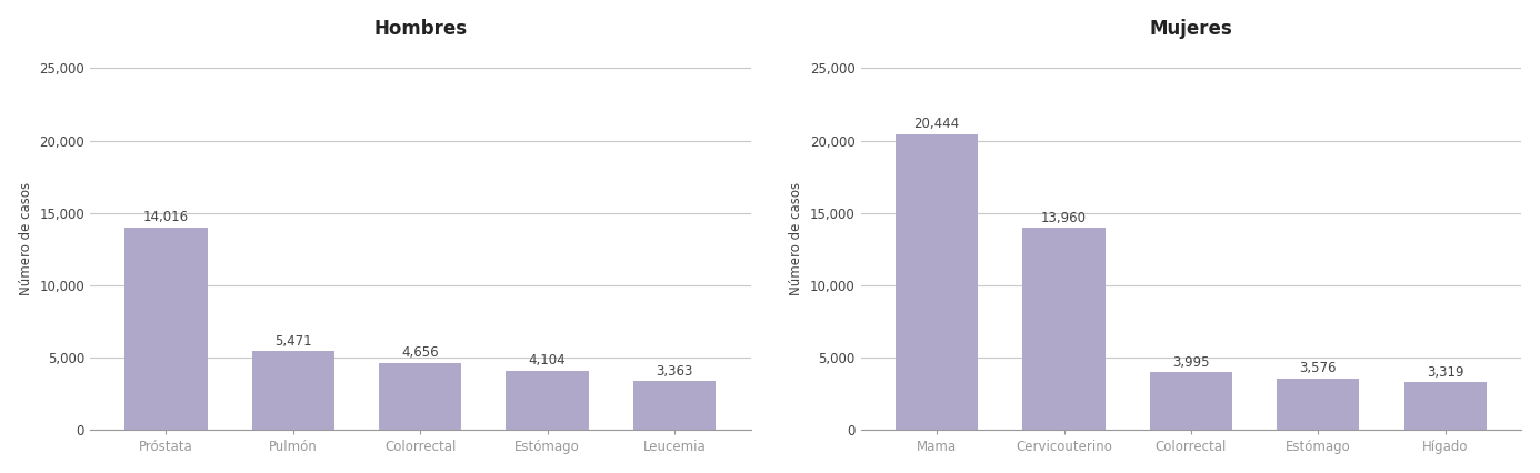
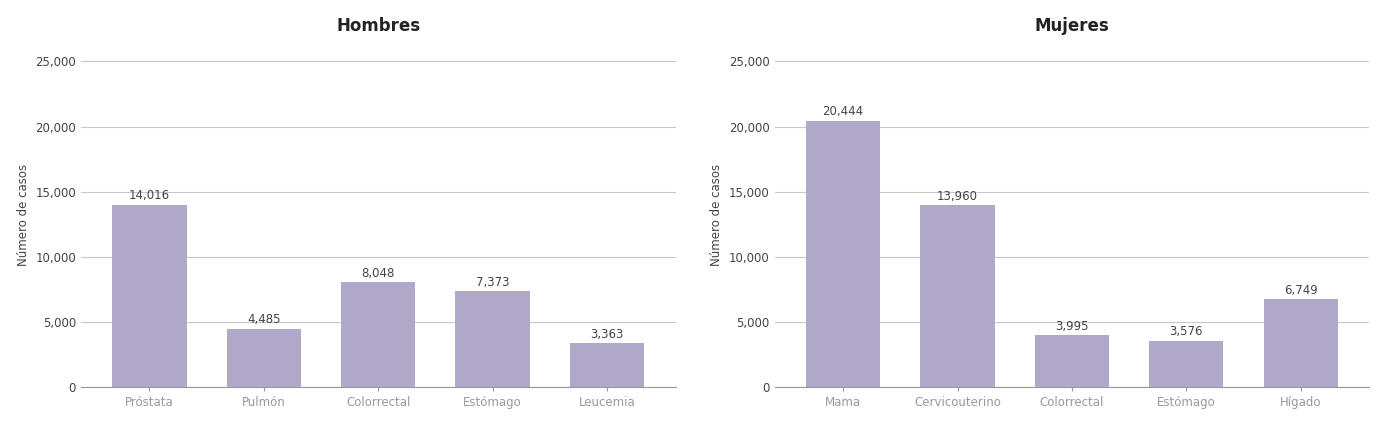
Hombres/Pulmón: 5,471 -> 4,485
Hombres/Colorrectal: 4,656 -> 8,048
Hombres/Estómago: 4,104 -> 7,373
Mujeres/Hígado: 3,319 -> 6,749
